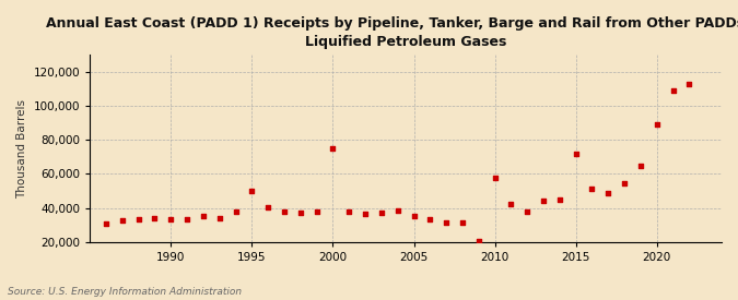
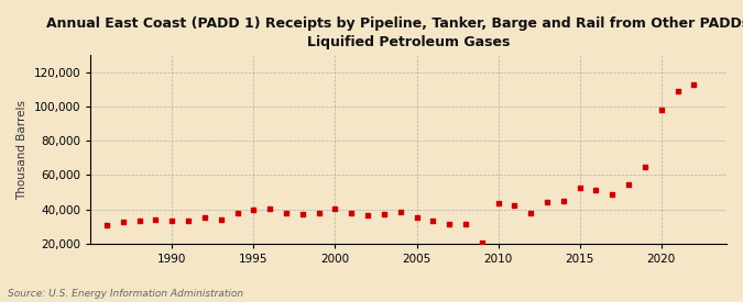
1995: 50,000 -> 40,000
2000: 75,000 -> 40,000
2010: 58,000 -> 44,000
2015: 72,000 -> 52,000
2020: 89,000 -> 98,000
